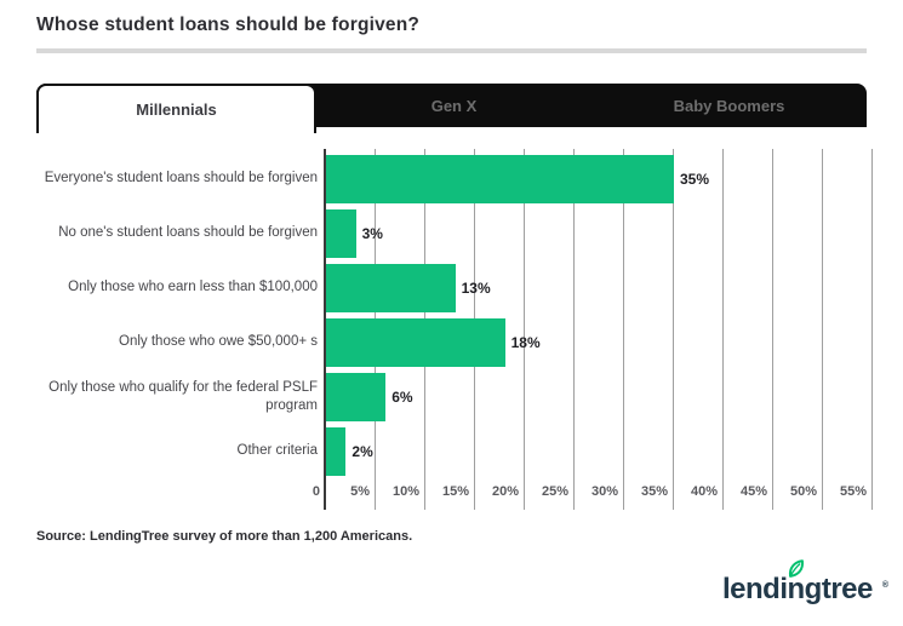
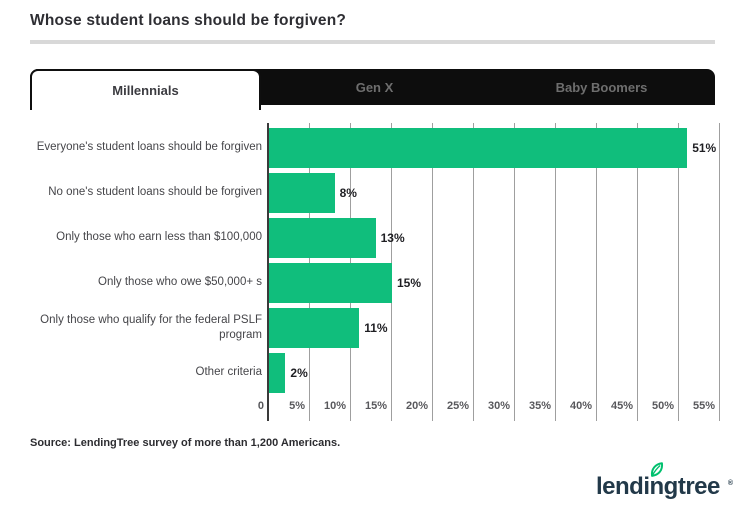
Everyone's student loans should be forgiven: 35% -> 51%
No one's student loans should be forgiven: 3% -> 8%
Only those who owe $50,000+ s: 18% -> 15%
Only those who qualify for the federal PSLF program: 6% -> 11%
